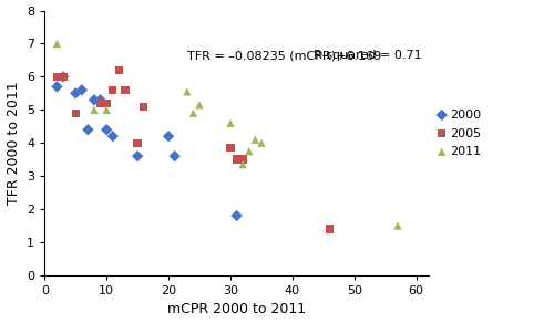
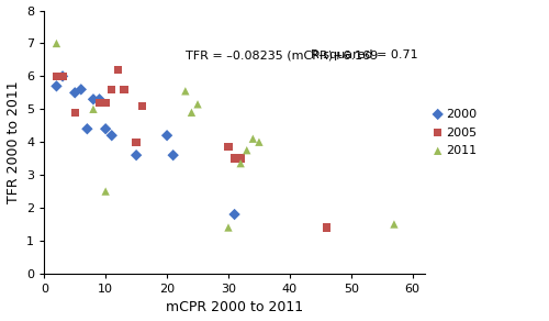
2011/10: 5.00 -> 2.50
2011/30: 4.60 -> 1.40
